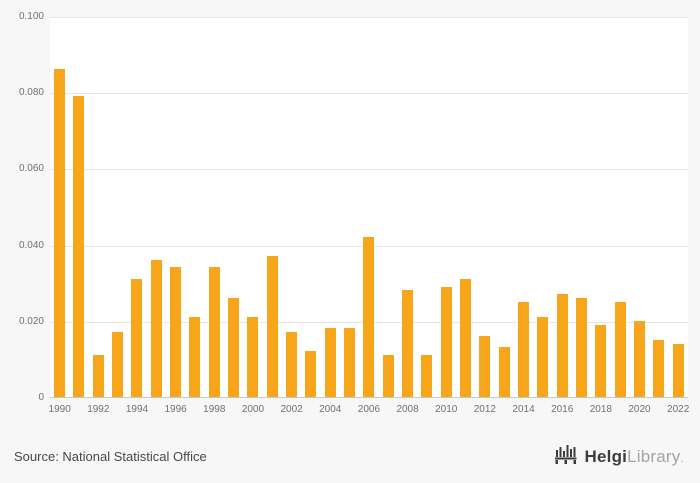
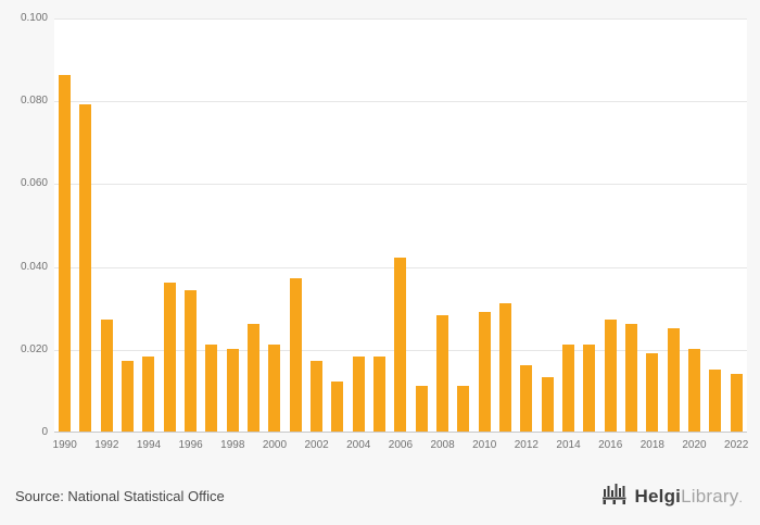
1992: 0.011 -> 0.027
1994: 0.031 -> 0.018
1998: 0.034 -> 0.020
2014: 0.025 -> 0.021
